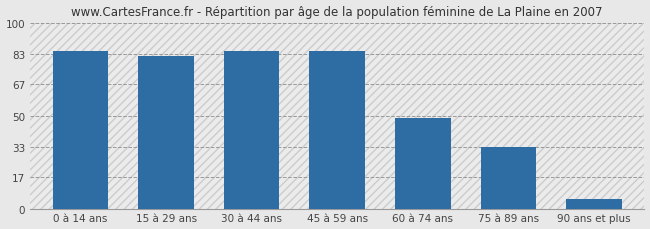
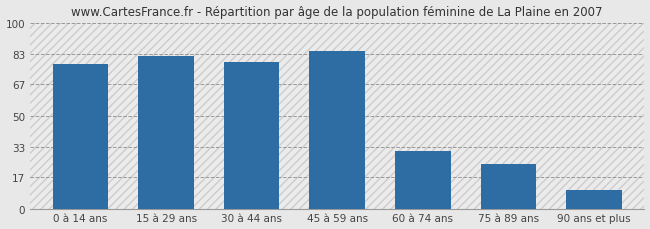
0 à 14 ans: 85 -> 78
30 à 44 ans: 85 -> 79
60 à 74 ans: 49 -> 31
75 à 89 ans: 33 -> 24
90 ans et plus: 5 -> 10
